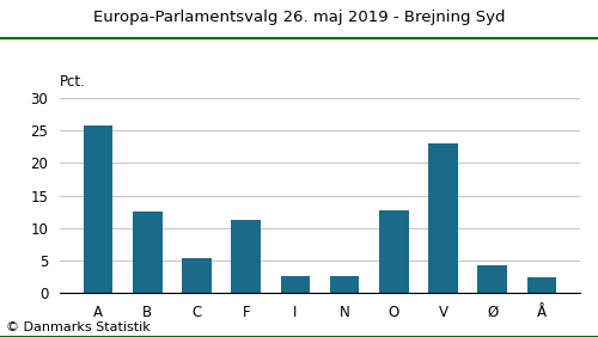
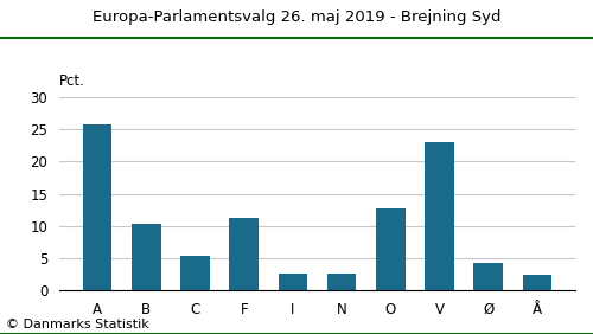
B: 12.6 -> 10.4
